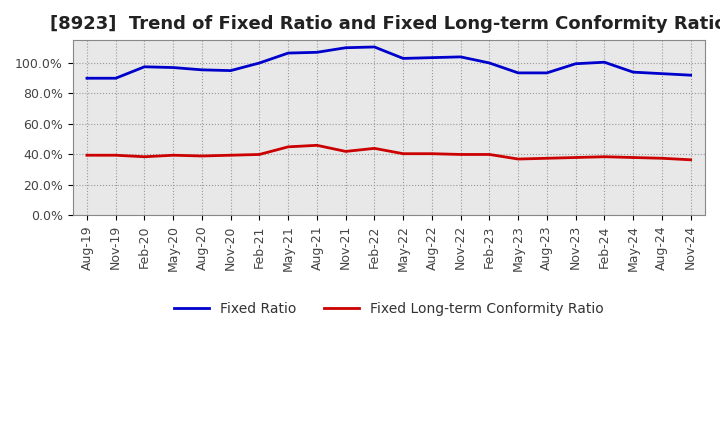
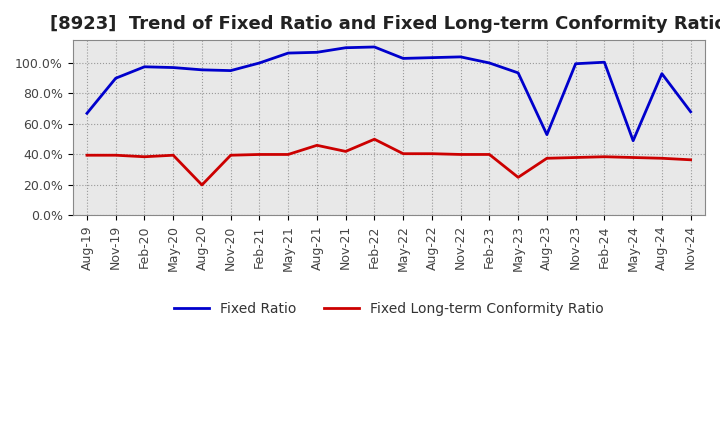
Fixed Ratio/Aug-19: 90% -> 67%
Fixed Long-term Conformity Ratio/Aug-20: 39% -> 20%
Fixed Long-term Conformity Ratio/May-21: 45% -> 40%
Fixed Long-term Conformity Ratio/Feb-22: 44% -> 50%
Fixed Long-term Conformity Ratio/May-23: 37% -> 25%
Fixed Ratio/Aug-23: 94% -> 53%
Fixed Ratio/May-24: 94% -> 49%
Fixed Ratio/Nov-24: 92% -> 68%
